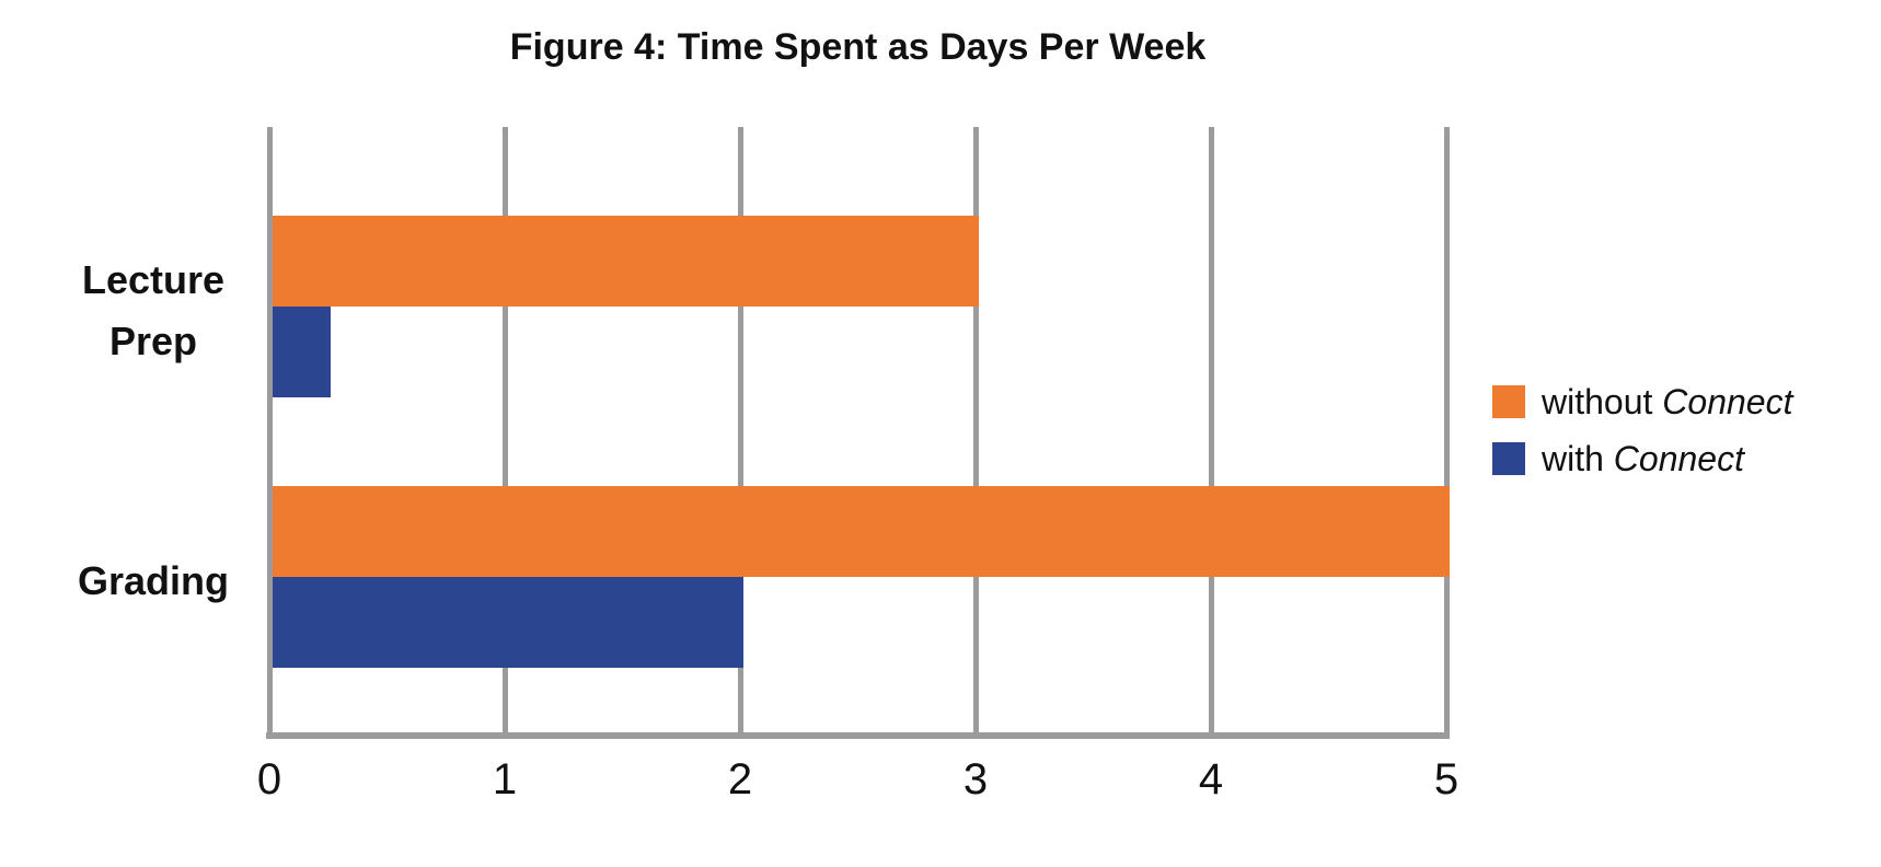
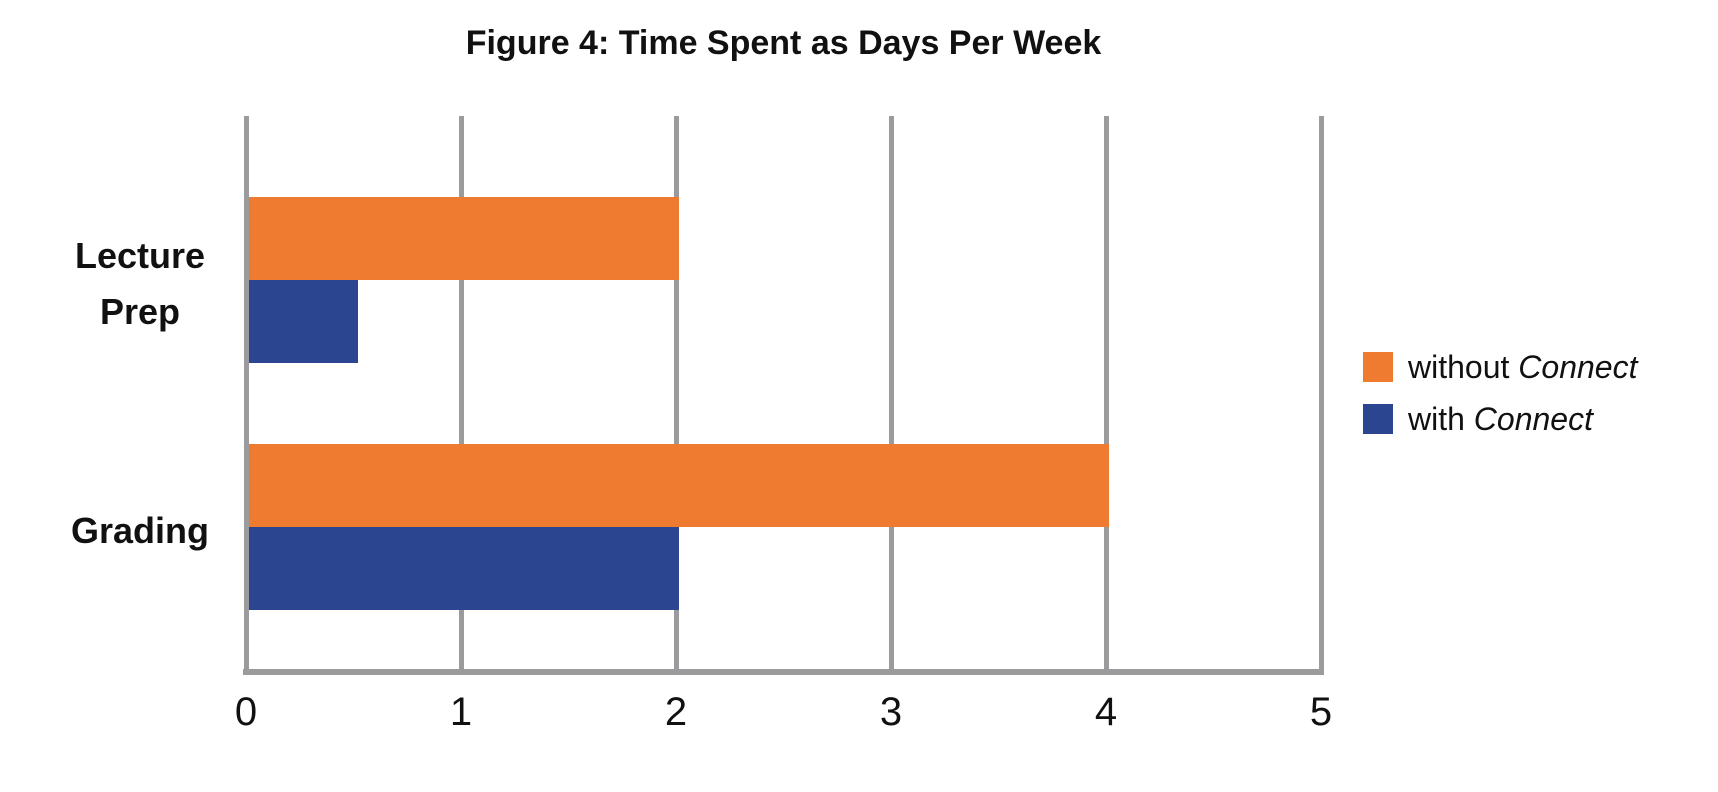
without Connect/Lecture Prep: 3 -> 2
with Connect/Lecture Prep: 0.25 -> 0.51
without Connect/Grading: 5 -> 4
